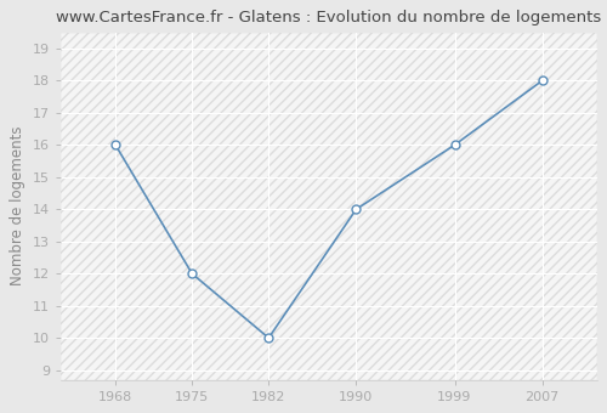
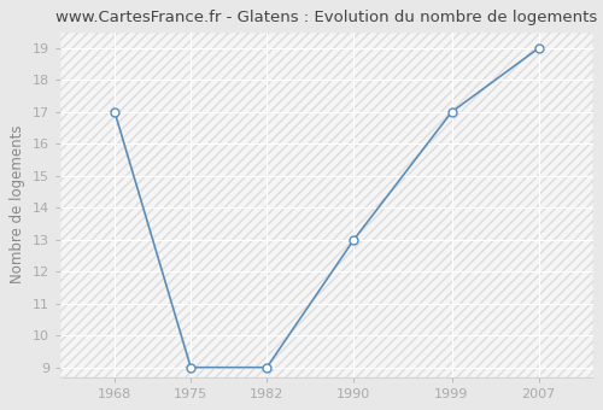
1968: 16 -> 17
1975: 12 -> 9
1982: 10 -> 9
1990: 14 -> 13
1999: 16 -> 17
2007: 18 -> 19
